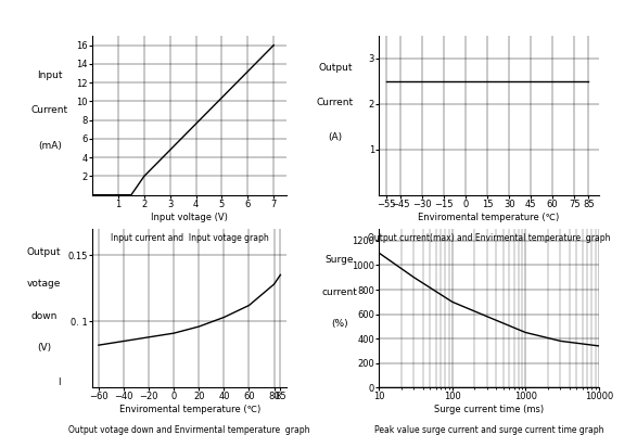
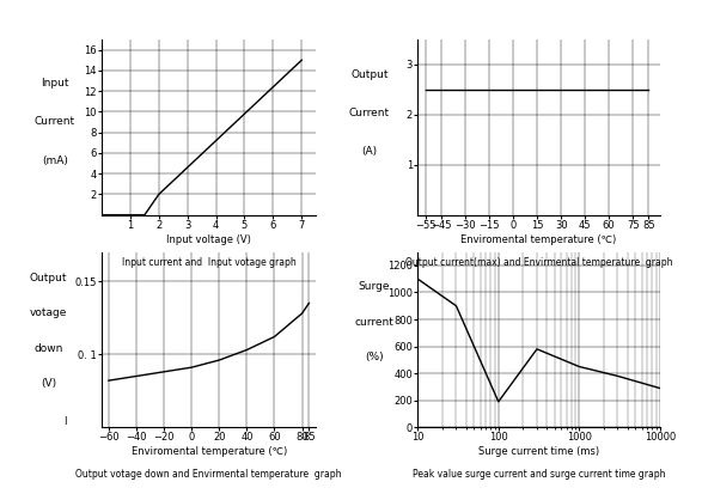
7: 16 -> 15
100: 700 -> 190
10000: 340 -> 290
